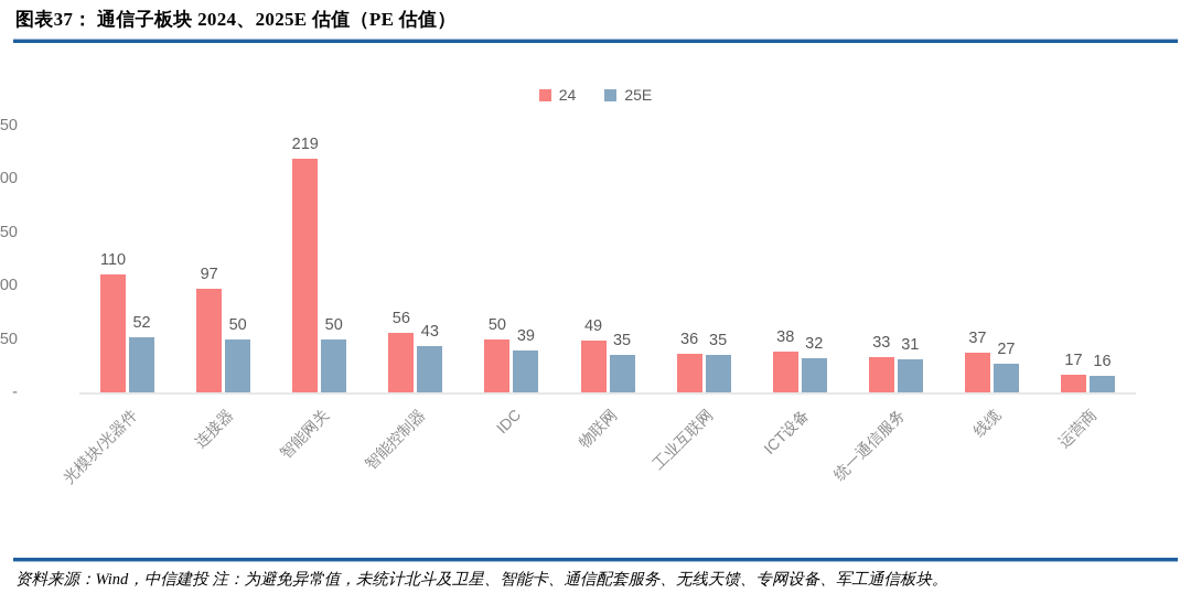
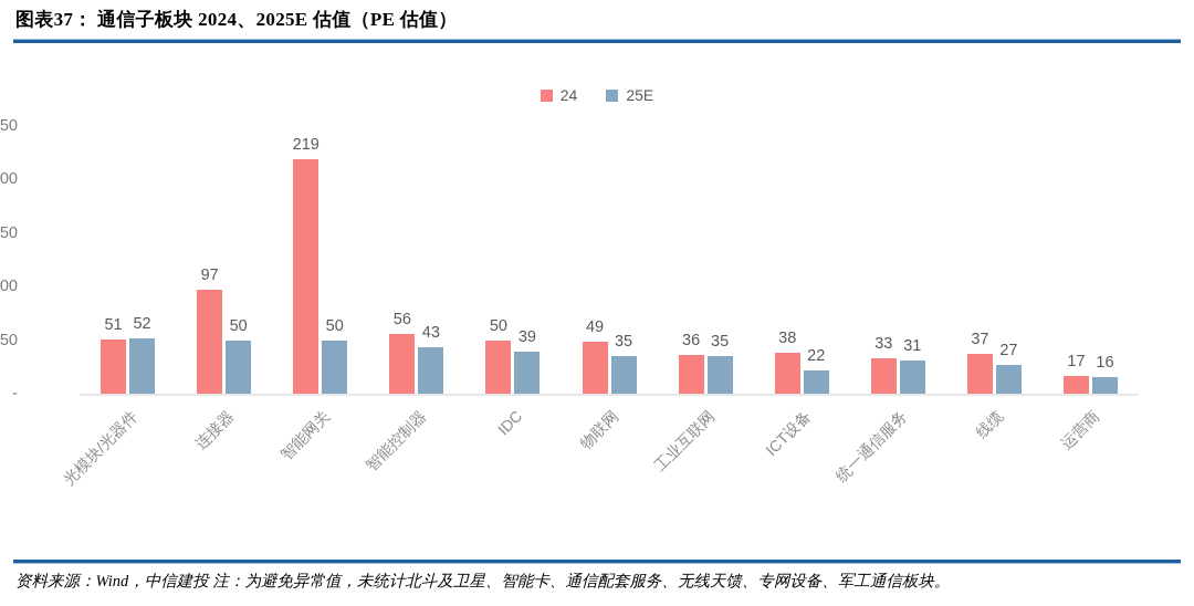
24/光模块/光器件: 110 -> 51
25E/ICT设备: 32 -> 22
